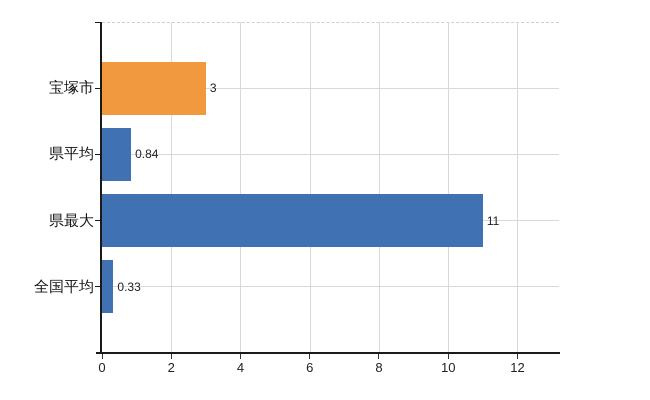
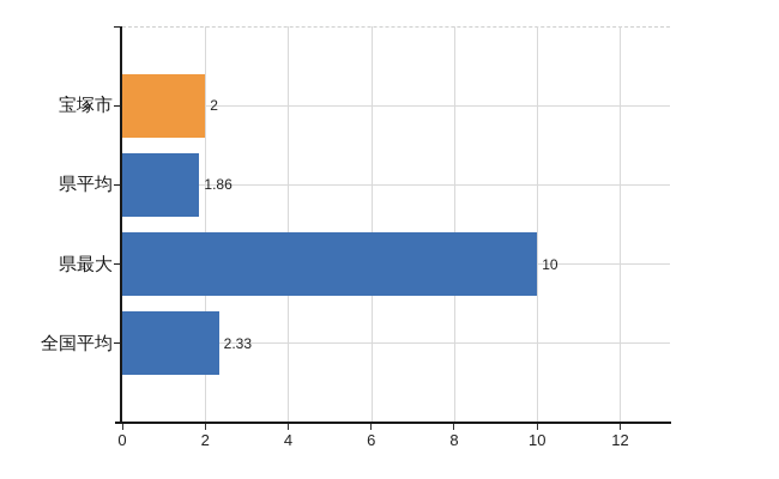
宝塚市: 3 -> 2
県平均: 0.84 -> 1.86
県最大: 11 -> 10
全国平均: 0.33 -> 2.33
